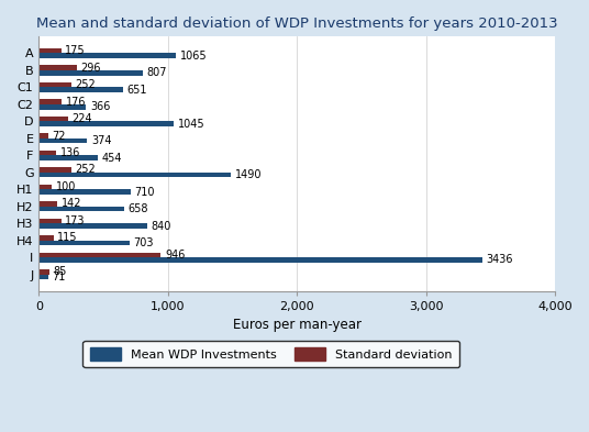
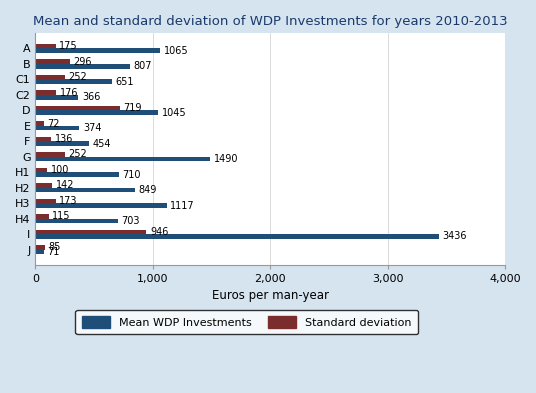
Standard deviation/D: 224 -> 719
Mean WDP Investments/H2: 658 -> 849
Mean WDP Investments/H3: 840 -> 1117
